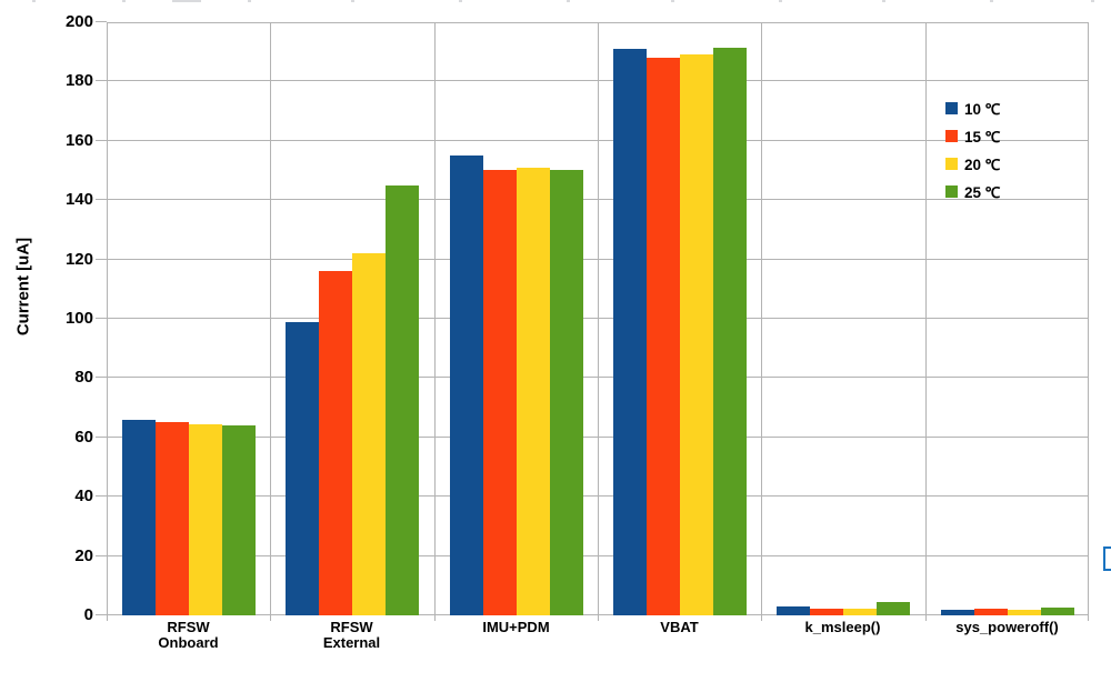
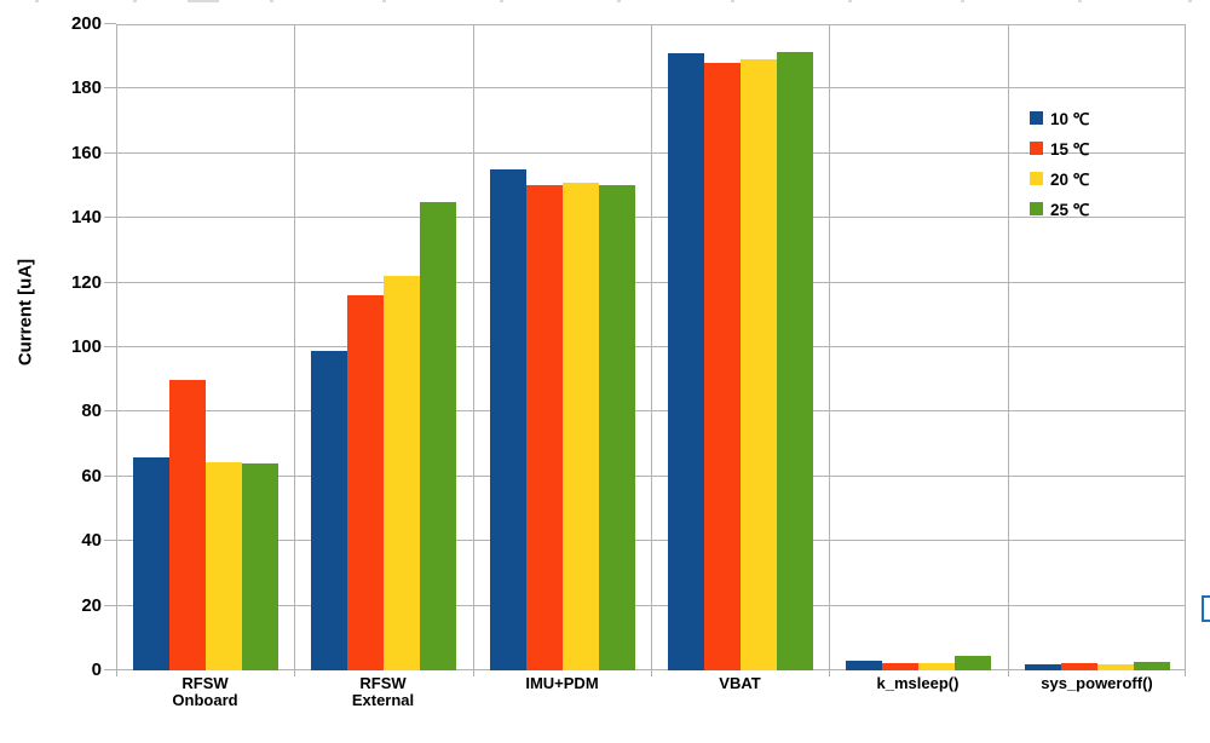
15 ℃/RFSW Onboard: 65 -> 90
